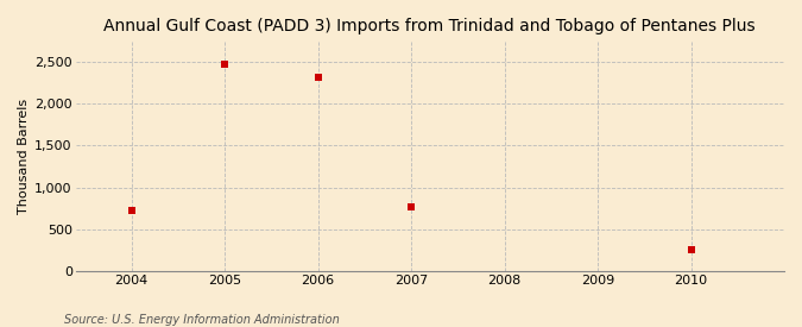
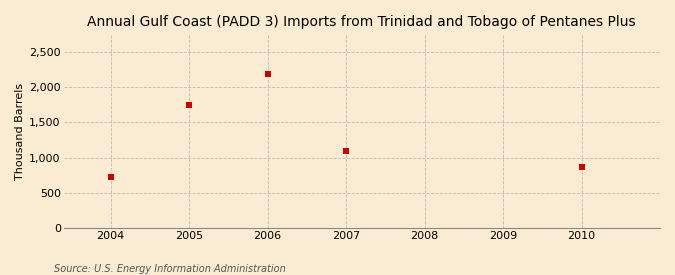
2005: 2,470 -> 1,740
2006: 2,310 -> 2,180
2007: 760 -> 1,100
2010: 260 -> 860
